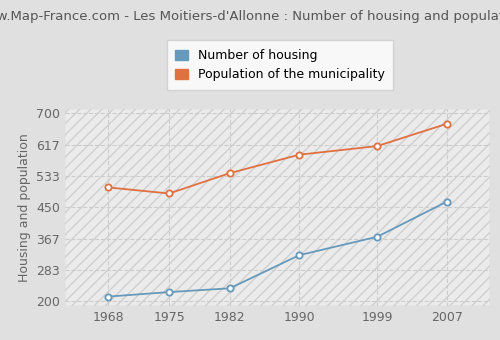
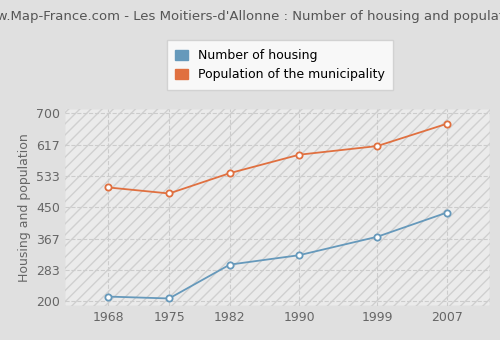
Number of housing/1975: 225 -> 208
Number of housing/1982: 235 -> 298
Number of housing/2007: 465 -> 436
